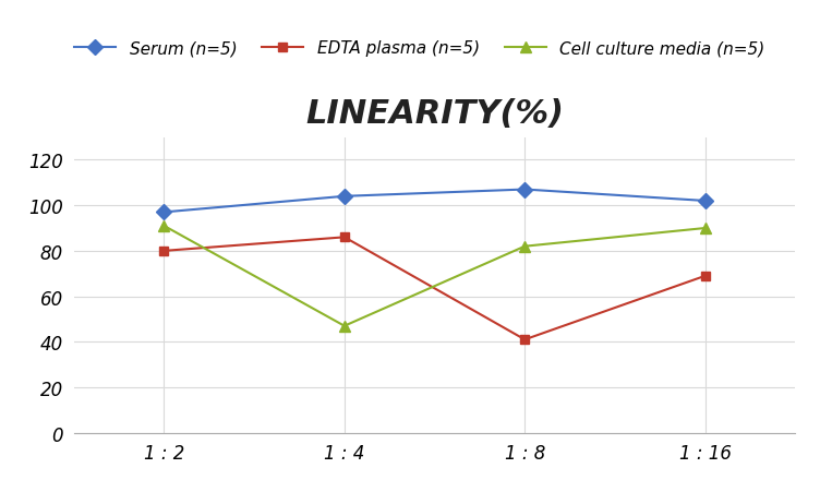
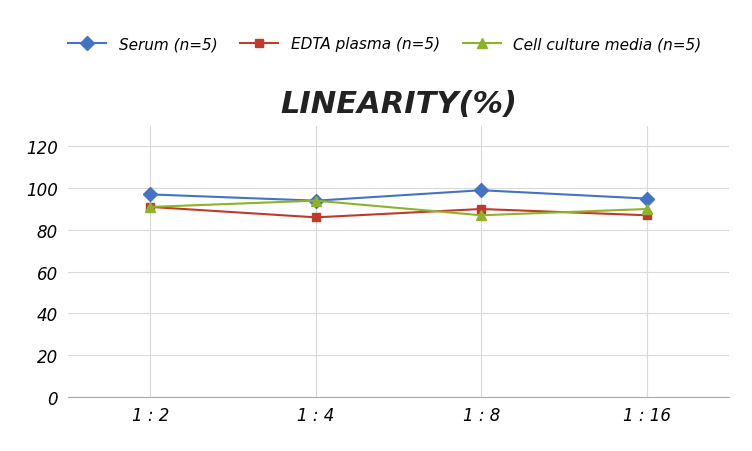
EDTA plasma (n=5)/1 : 2: 80 -> 91
Serum (n=5)/1 : 4: 104 -> 94
Cell culture media (n=5)/1 : 4: 47 -> 94
Serum (n=5)/1 : 8: 107 -> 99
EDTA plasma (n=5)/1 : 8: 41 -> 90
Cell culture media (n=5)/1 : 8: 82 -> 87
Serum (n=5)/1 : 16: 102 -> 95
EDTA plasma (n=5)/1 : 16: 69 -> 87
